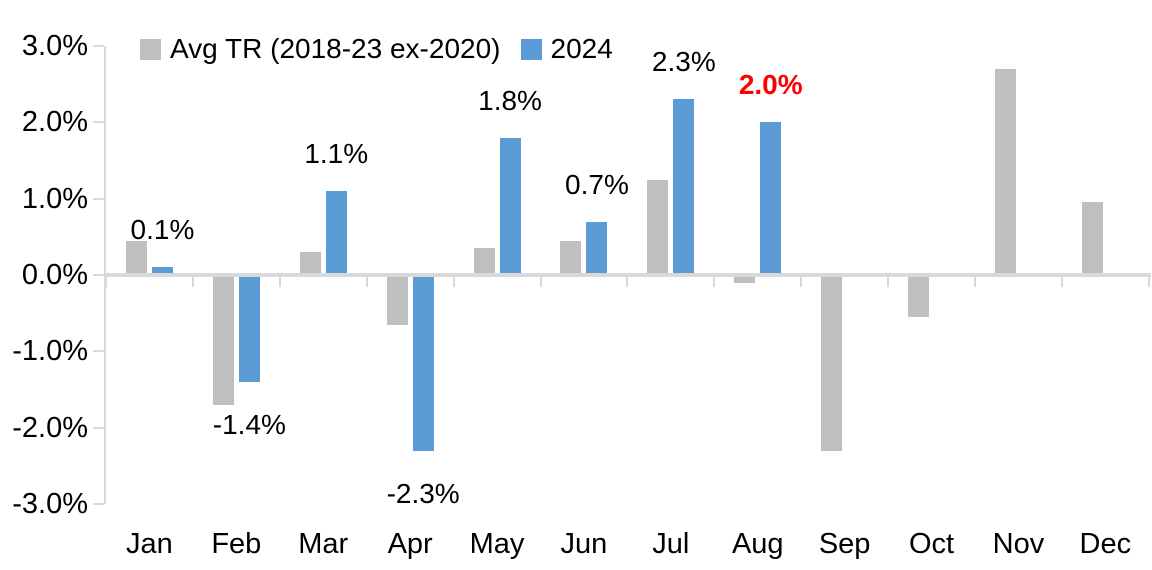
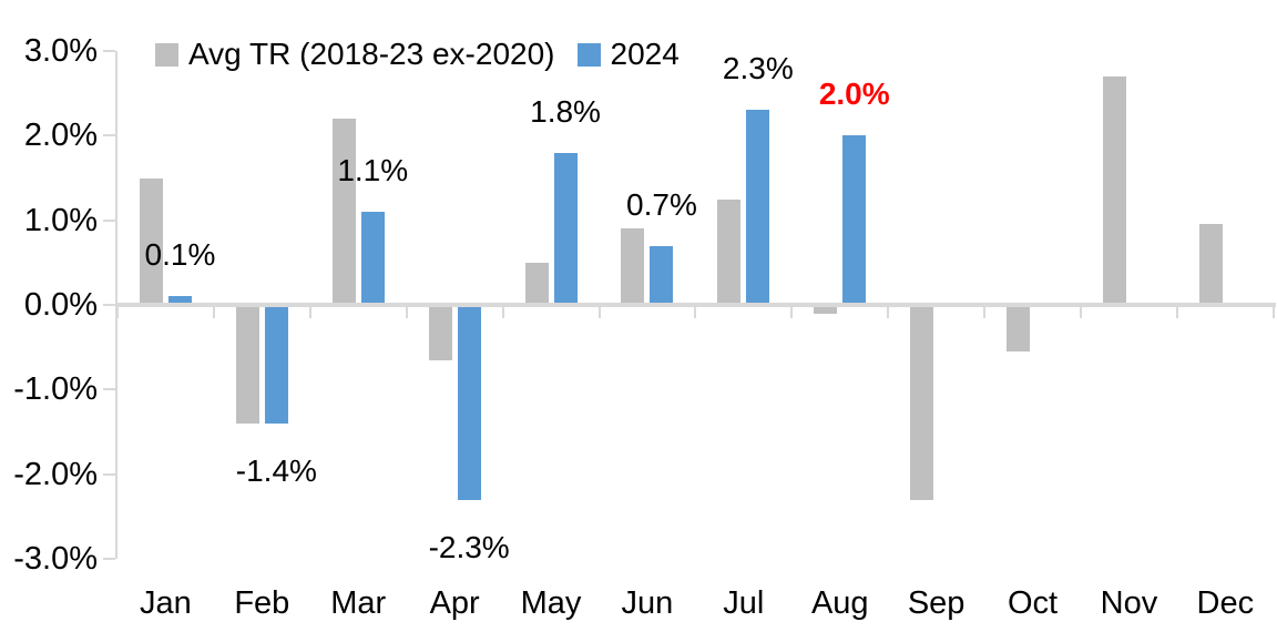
Avg TR (2018-23 ex-2020)/Jan: 0.5% -> 1.5%
Avg TR (2018-23 ex-2020)/Feb: -1.7% -> -1.4%
Avg TR (2018-23 ex-2020)/Mar: 0.3% -> 2.2%
Avg TR (2018-23 ex-2020)/May: 0.3% -> 0.5%
Avg TR (2018-23 ex-2020)/Jun: 0.5% -> 0.9%
